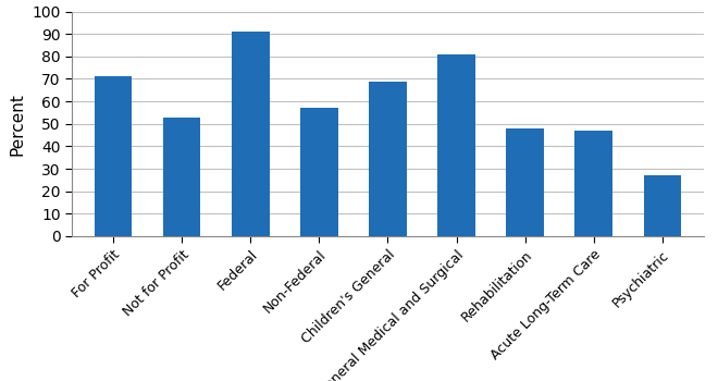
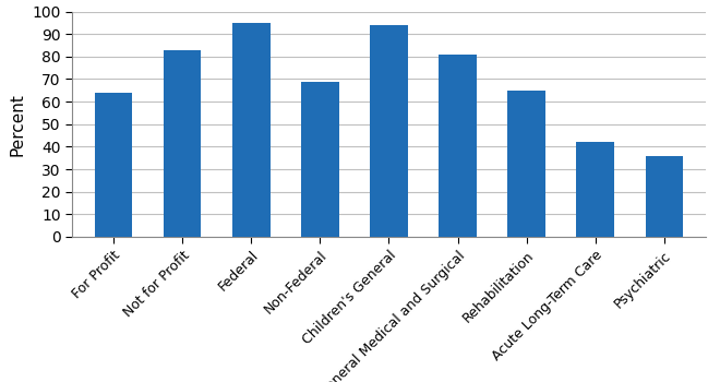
For Profit: 71 -> 64
Not for Profit: 53 -> 83
Federal: 91 -> 95
Non-Federal: 57 -> 69
Children's General: 69 -> 94
Rehabilitation: 48 -> 65
Acute Long-Term Care: 47 -> 42
Psychiatric: 27 -> 36
